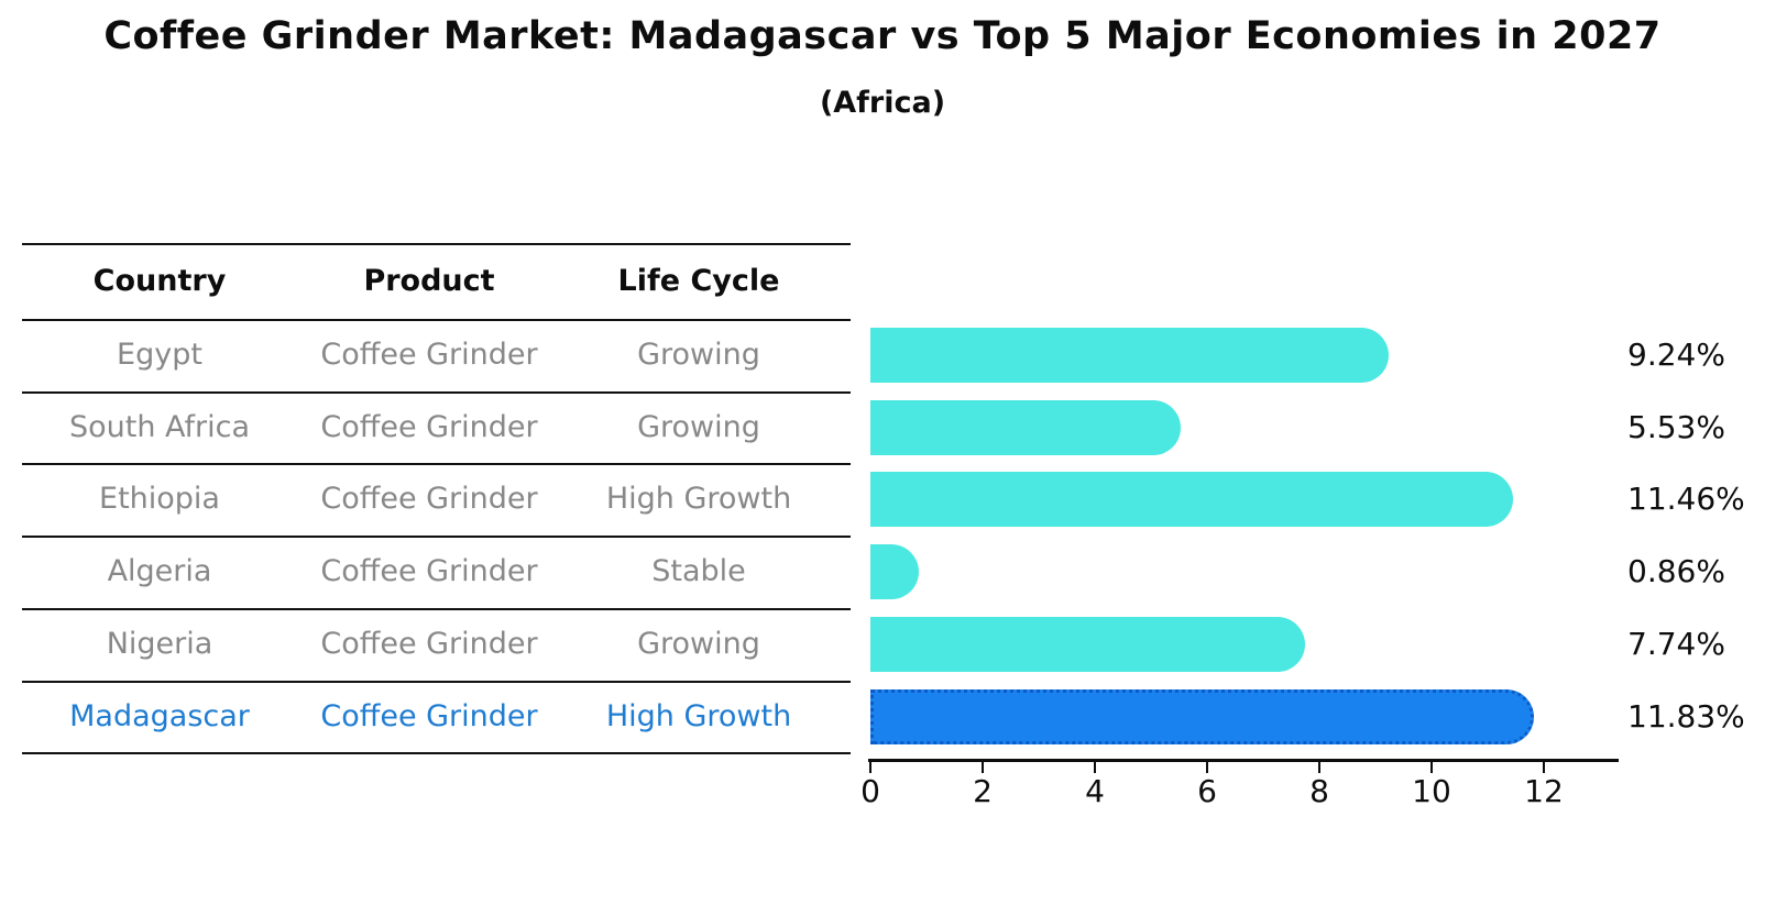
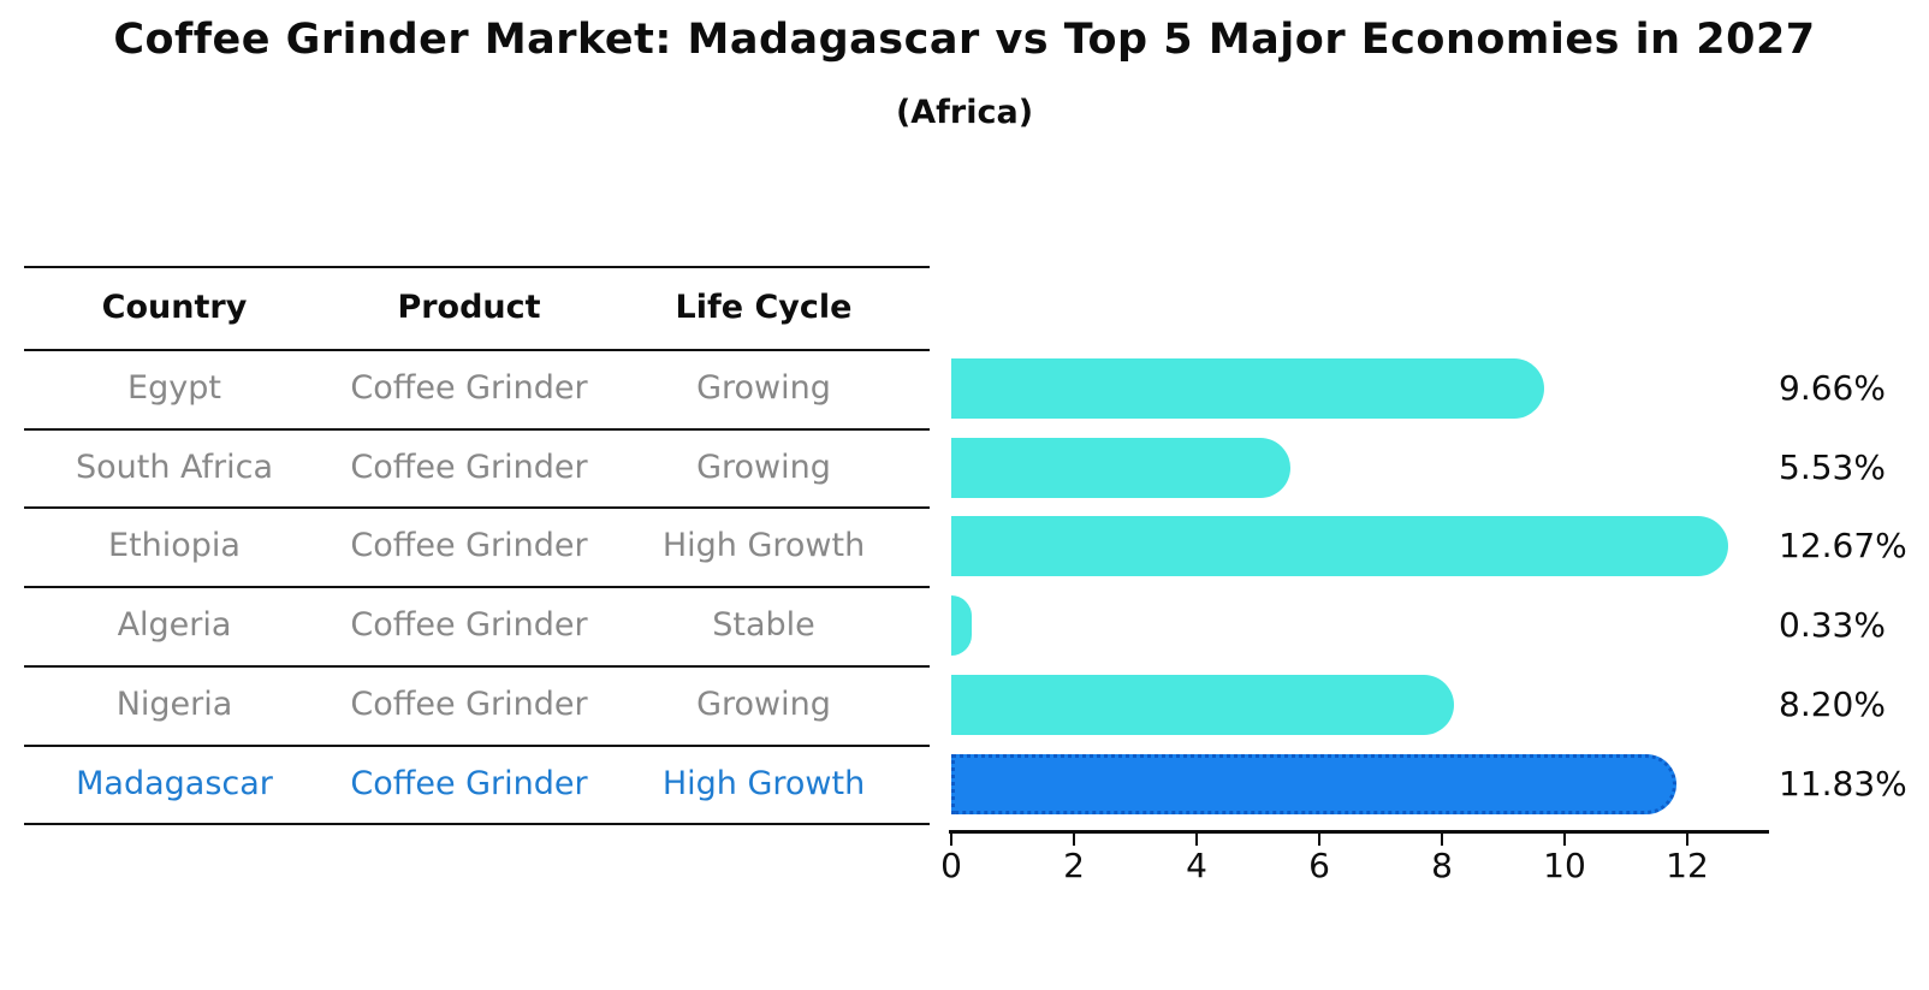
Egypt: 9.24% -> 9.66%
Ethiopia: 11.46% -> 12.67%
Algeria: 0.86% -> 0.33%
Nigeria: 7.74% -> 8.20%
